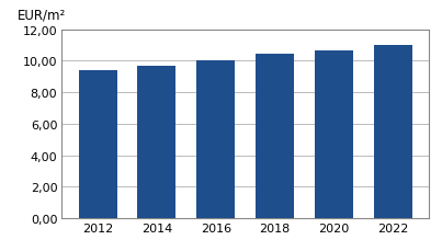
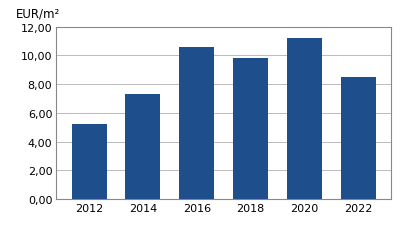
2012: 9,4 -> 5,2
2014: 9,7 -> 7,3
2016: 10,1 -> 10,6
2018: 10,4 -> 9,8
2020: 10,7 -> 11,2
2022: 11,0 -> 8,5
